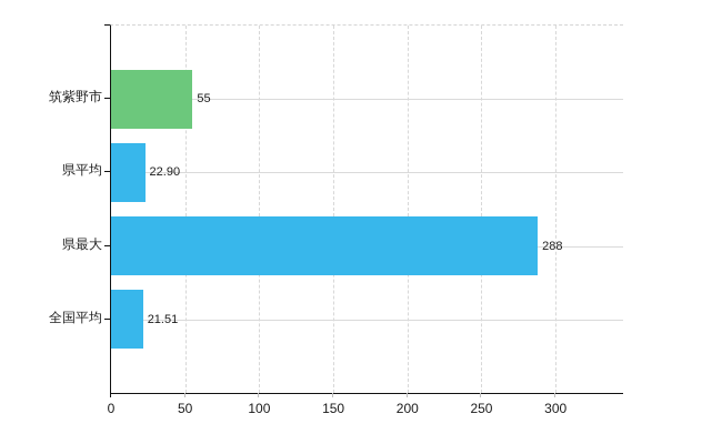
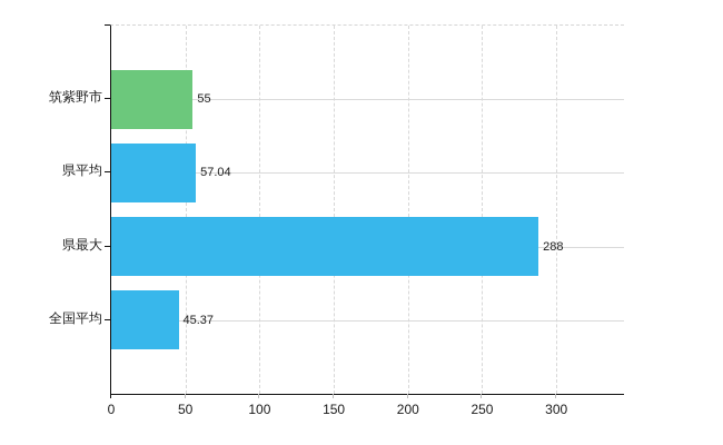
県平均: 22.90 -> 57.04
全国平均: 21.51 -> 45.37
